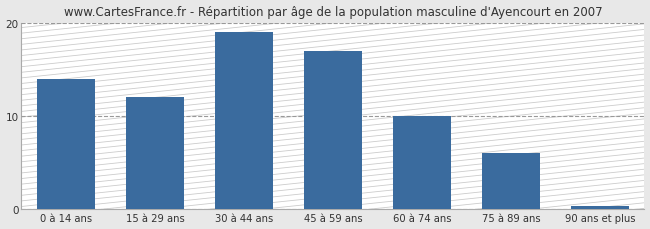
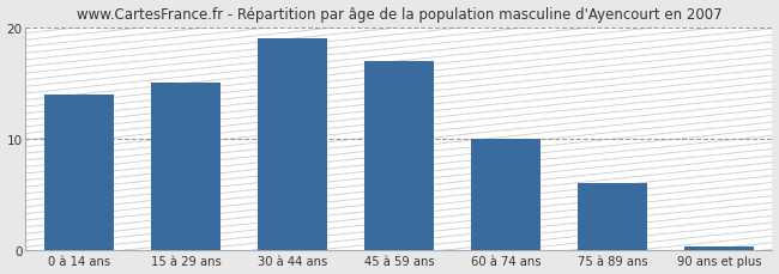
15 à 29 ans: 12.0 -> 15.0
